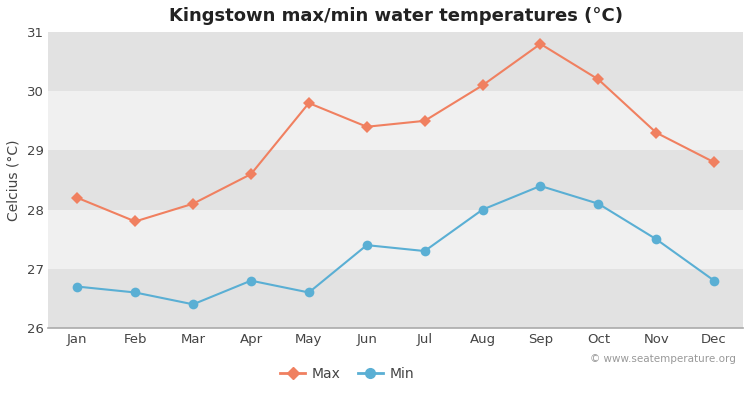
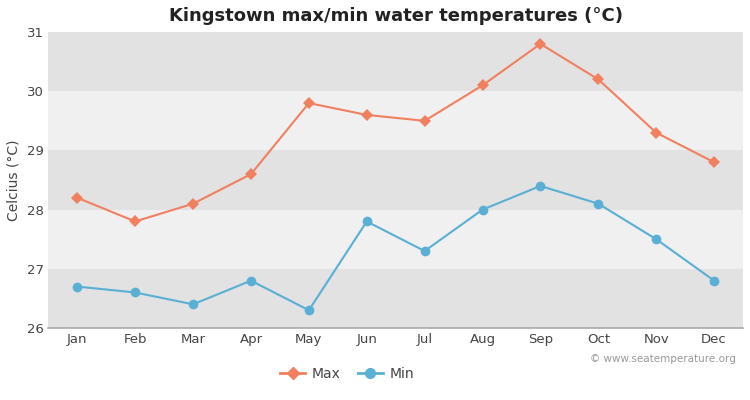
Min/May: 26.6 -> 26.3
Max/Jun: 29.4 -> 29.6
Min/Jun: 27.4 -> 27.8
